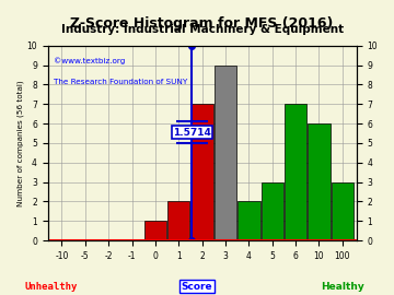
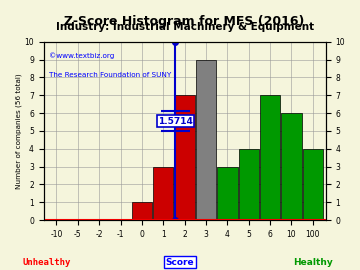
1: 2 -> 3
4: 2 -> 3
5: 3 -> 4
100: 3 -> 4
